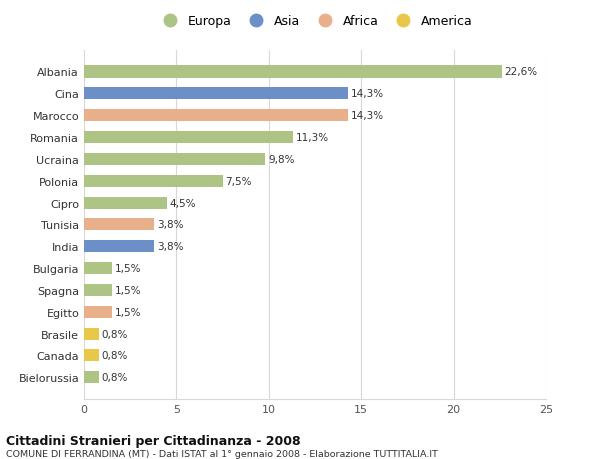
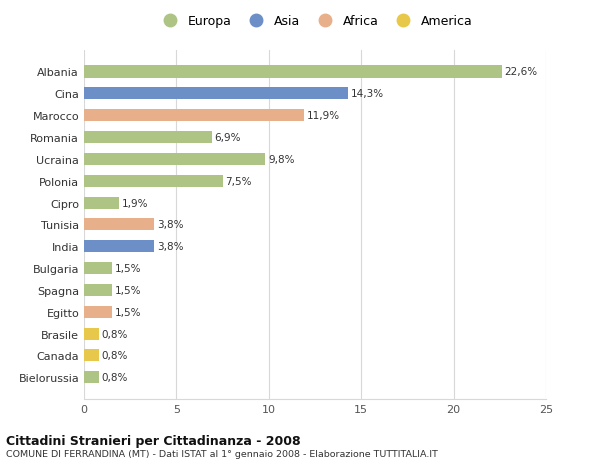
Marocco: 14,3% -> 11,9%
Romania: 11,3% -> 6,9%
Cipro: 4,5% -> 1,9%
